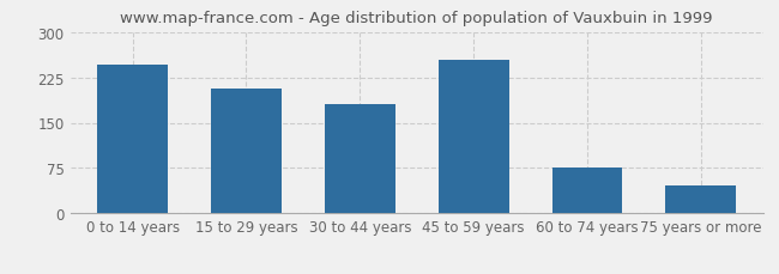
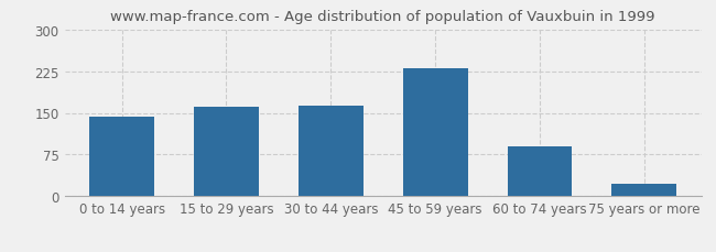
0 to 14 years: 246 -> 143
15 to 29 years: 206 -> 160
30 to 44 years: 180 -> 162
45 to 59 years: 254 -> 230
60 to 74 years: 76 -> 90
75 years or more: 46 -> 22
